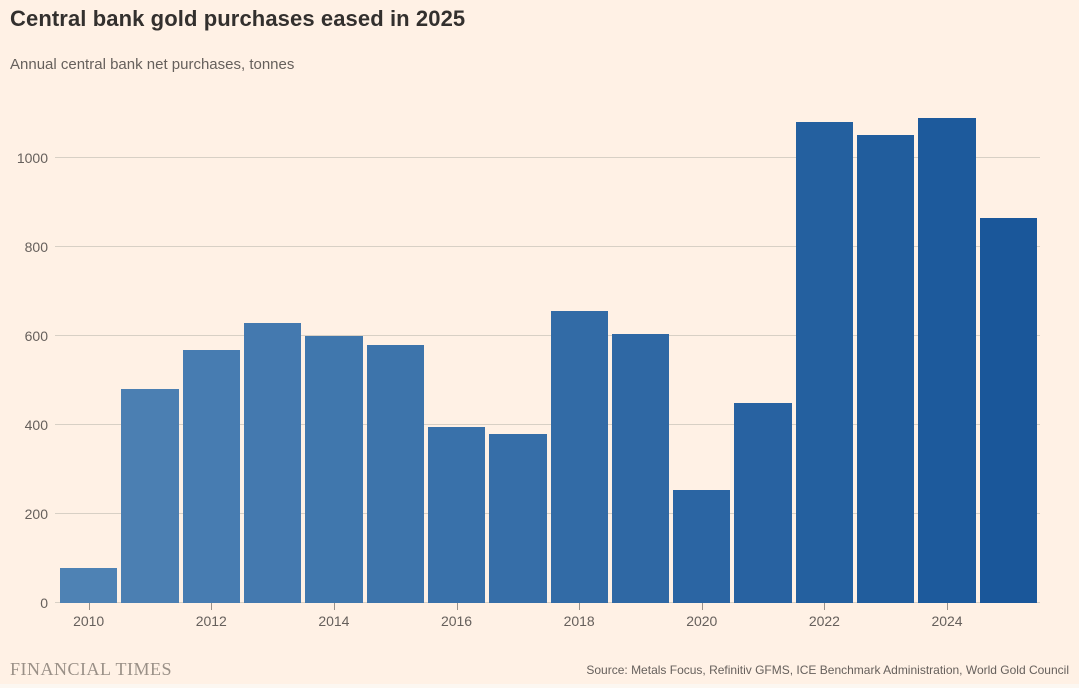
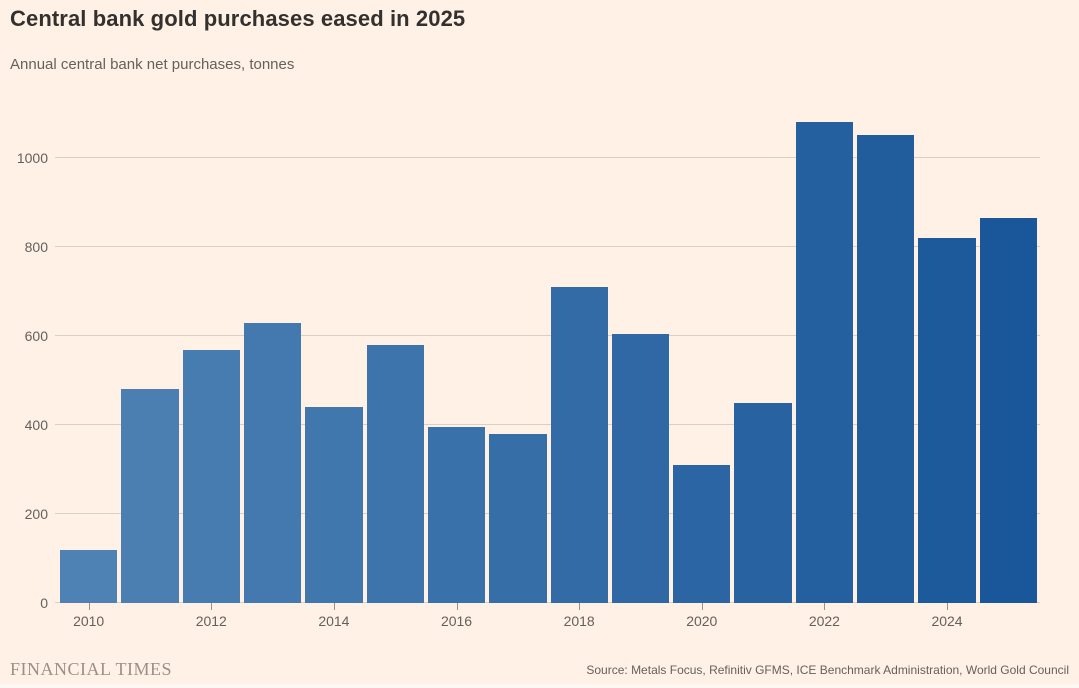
2010: 80 -> 120
2014: 600 -> 440
2018: 660 -> 710
2020: 260 -> 310
2024: 1090 -> 820
